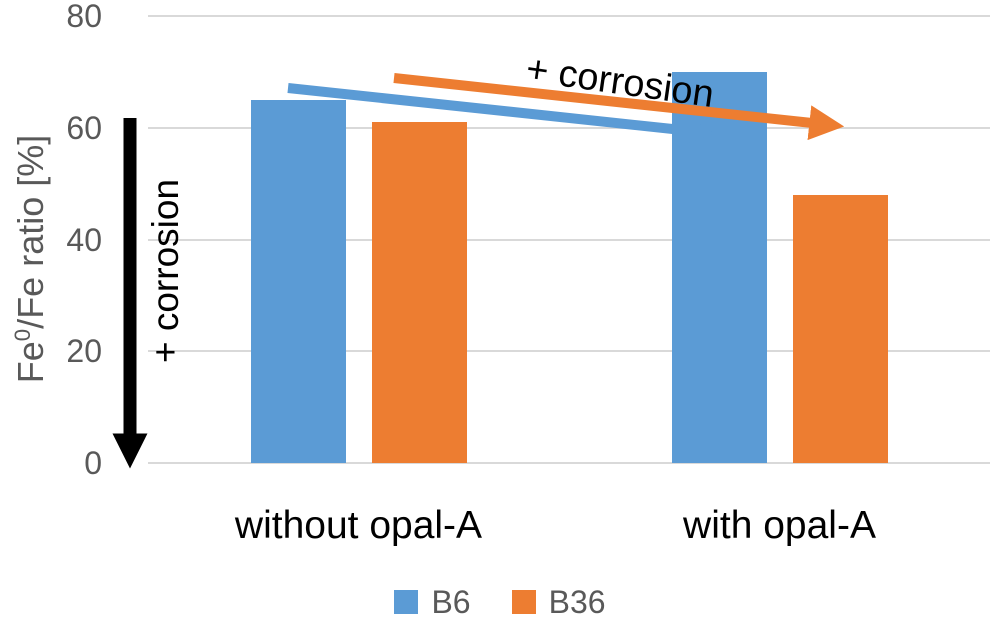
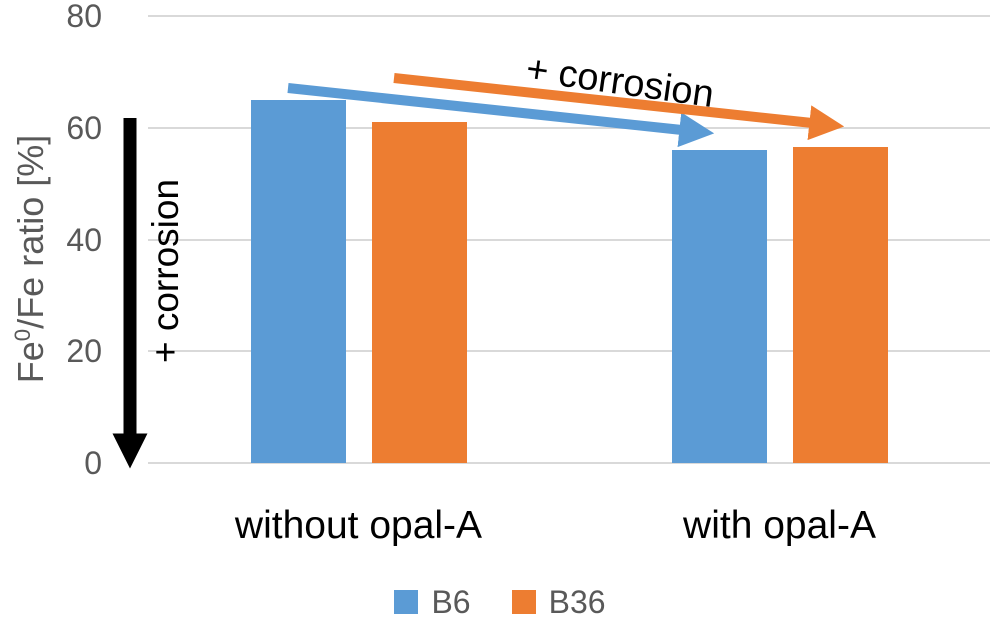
B6/with opal-A: 70 -> 56
B36/with opal-A: 48 -> 56
